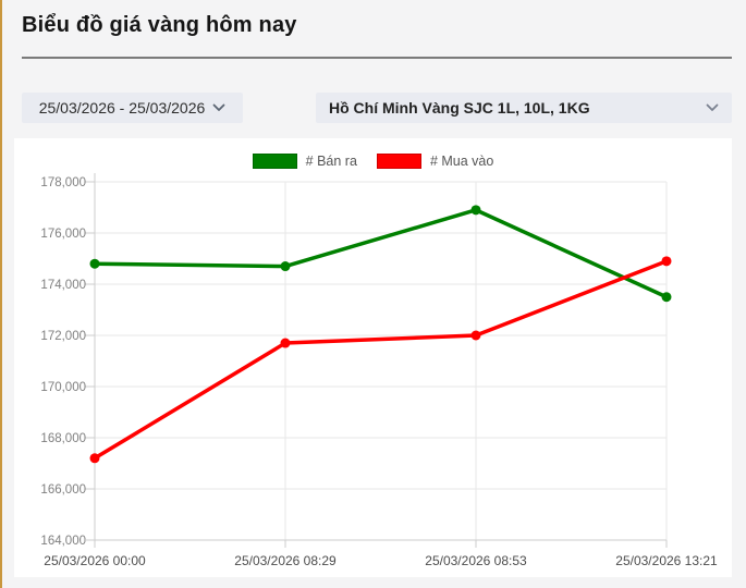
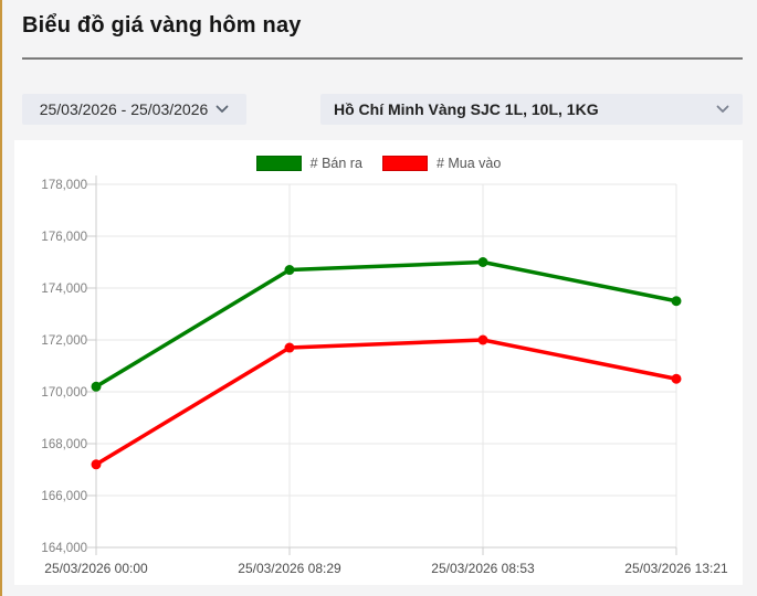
# Bán ra/25/03/2026 00:00: 174800 -> 170200
# Bán ra/25/03/2026 08:53: 176900 -> 175000
# Mua vào/25/03/2026 13:21: 174900 -> 170500
